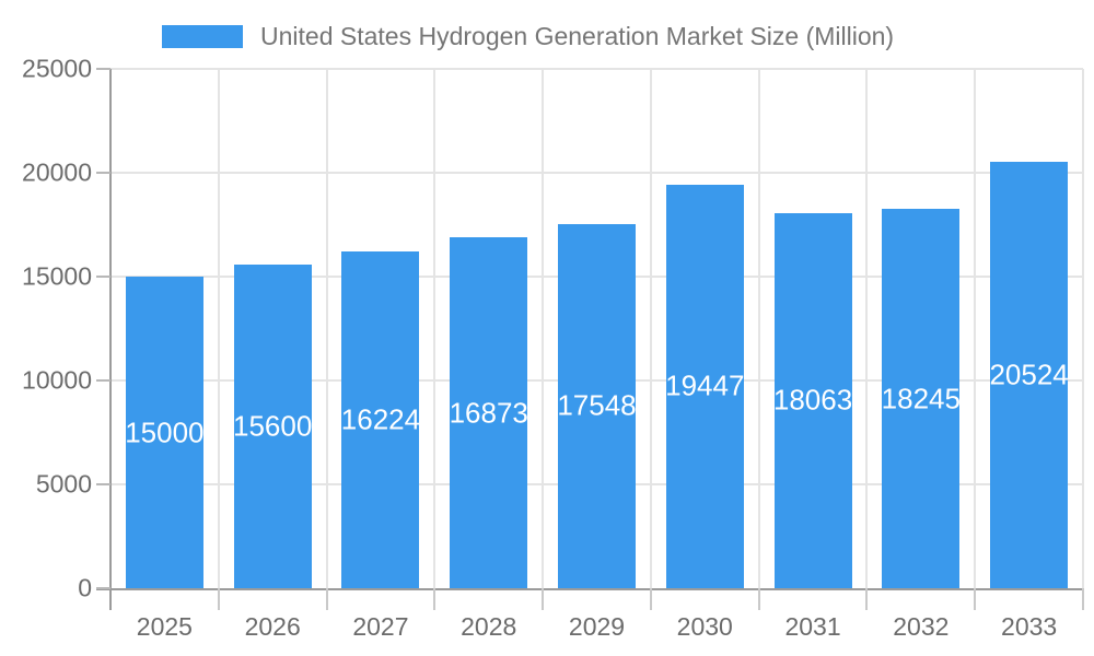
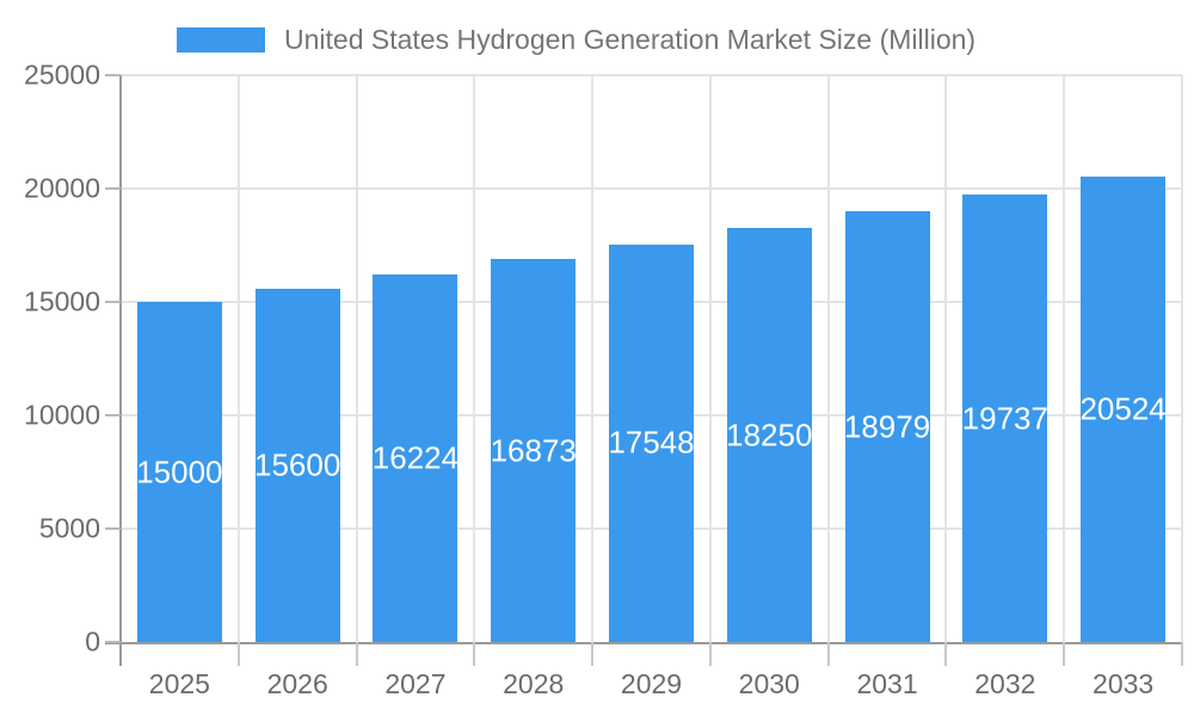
2030: 19447 -> 18250
2031: 18063 -> 18979
2032: 18245 -> 19737
